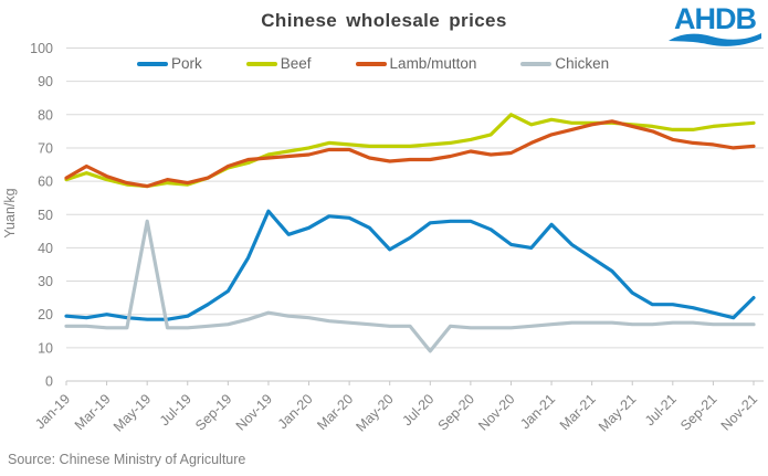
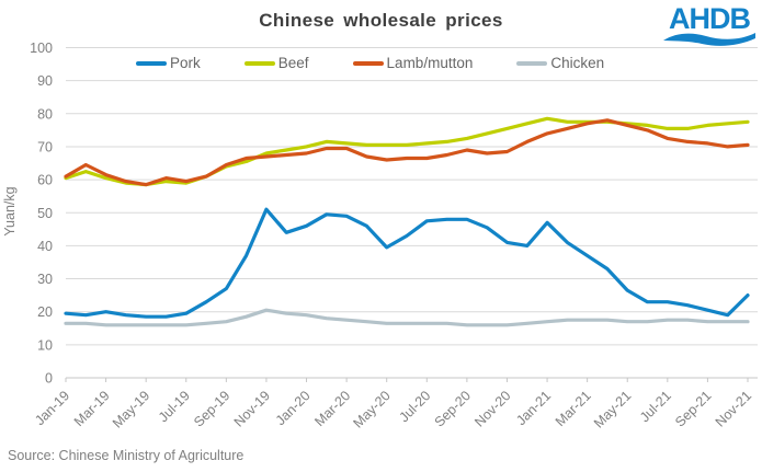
Chicken/May-19: 48 -> 16
Chicken/Jul-20: 9 -> 16
Beef/Nov-20: 80 -> 76
